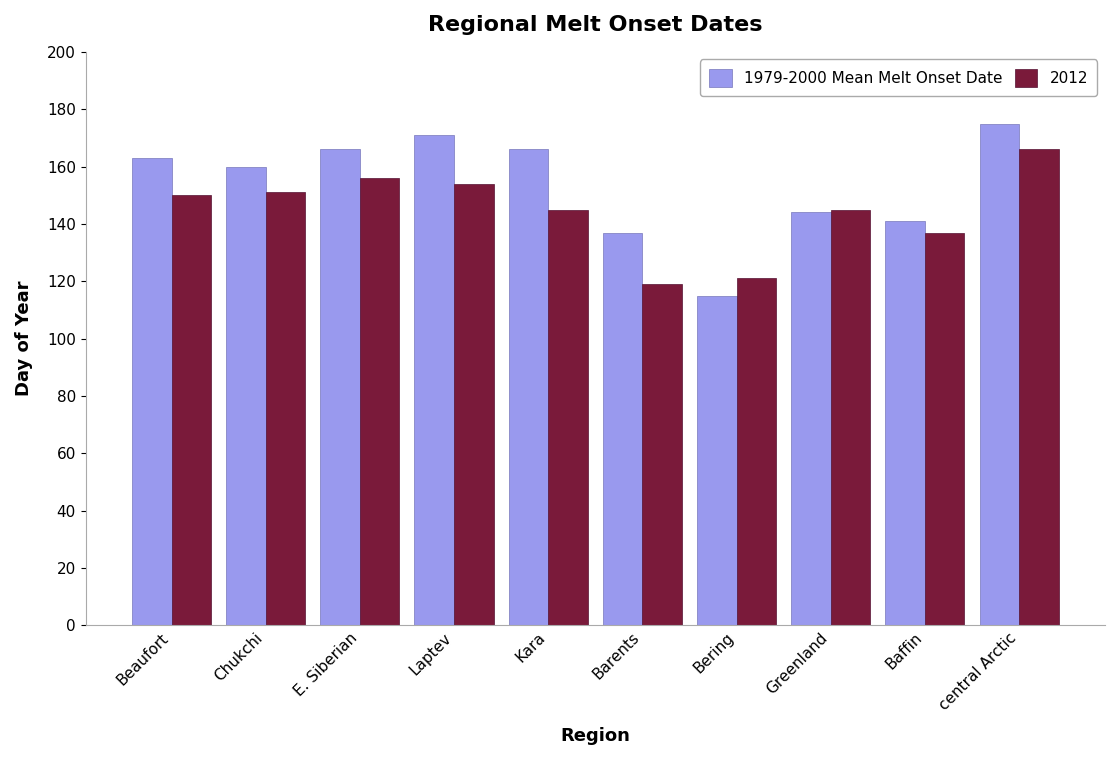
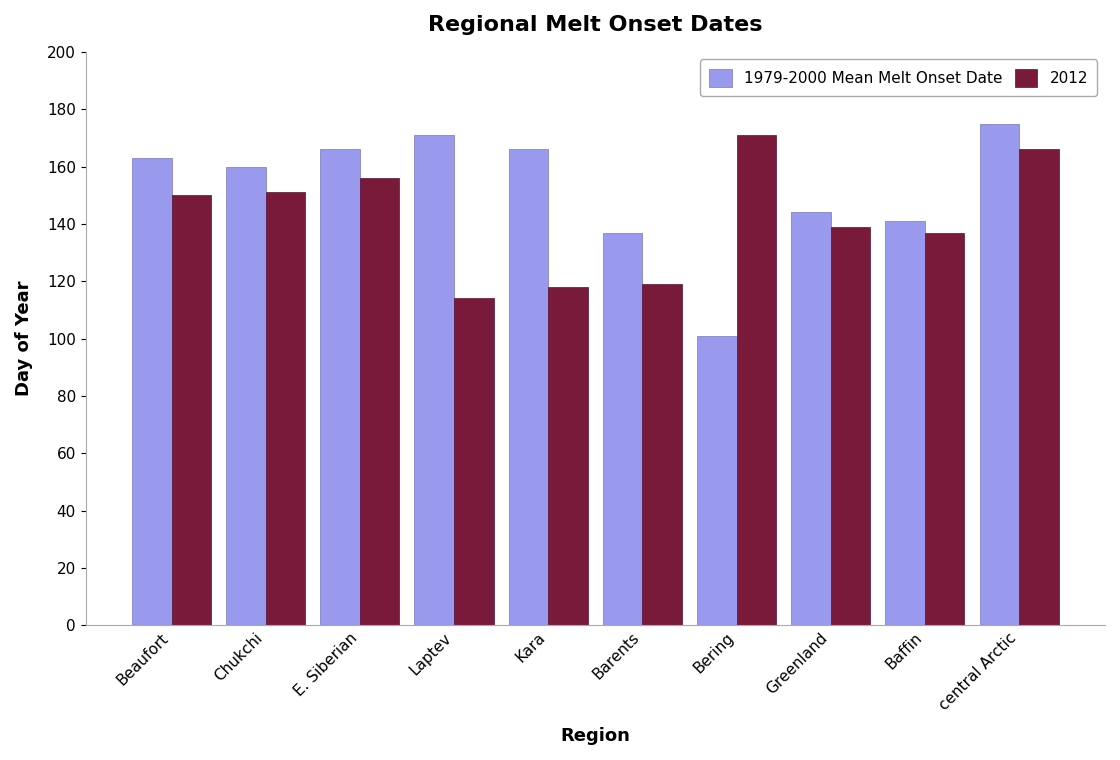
2012/Laptev: 154 -> 114
2012/Kara: 145 -> 118
1979-2000 Mean Melt Onset Date/Bering: 115 -> 101
2012/Bering: 121 -> 171
2012/Greenland: 145 -> 139
